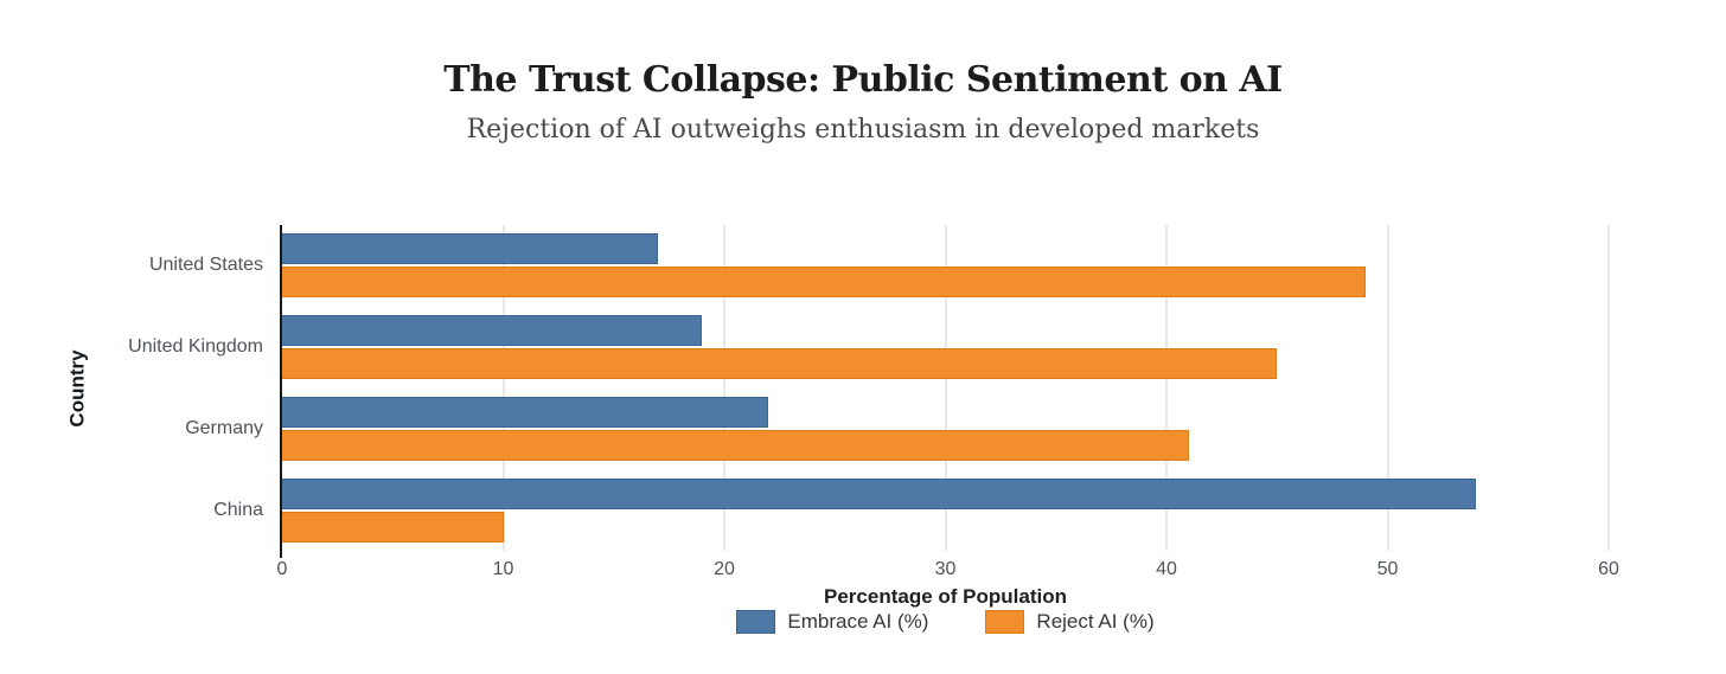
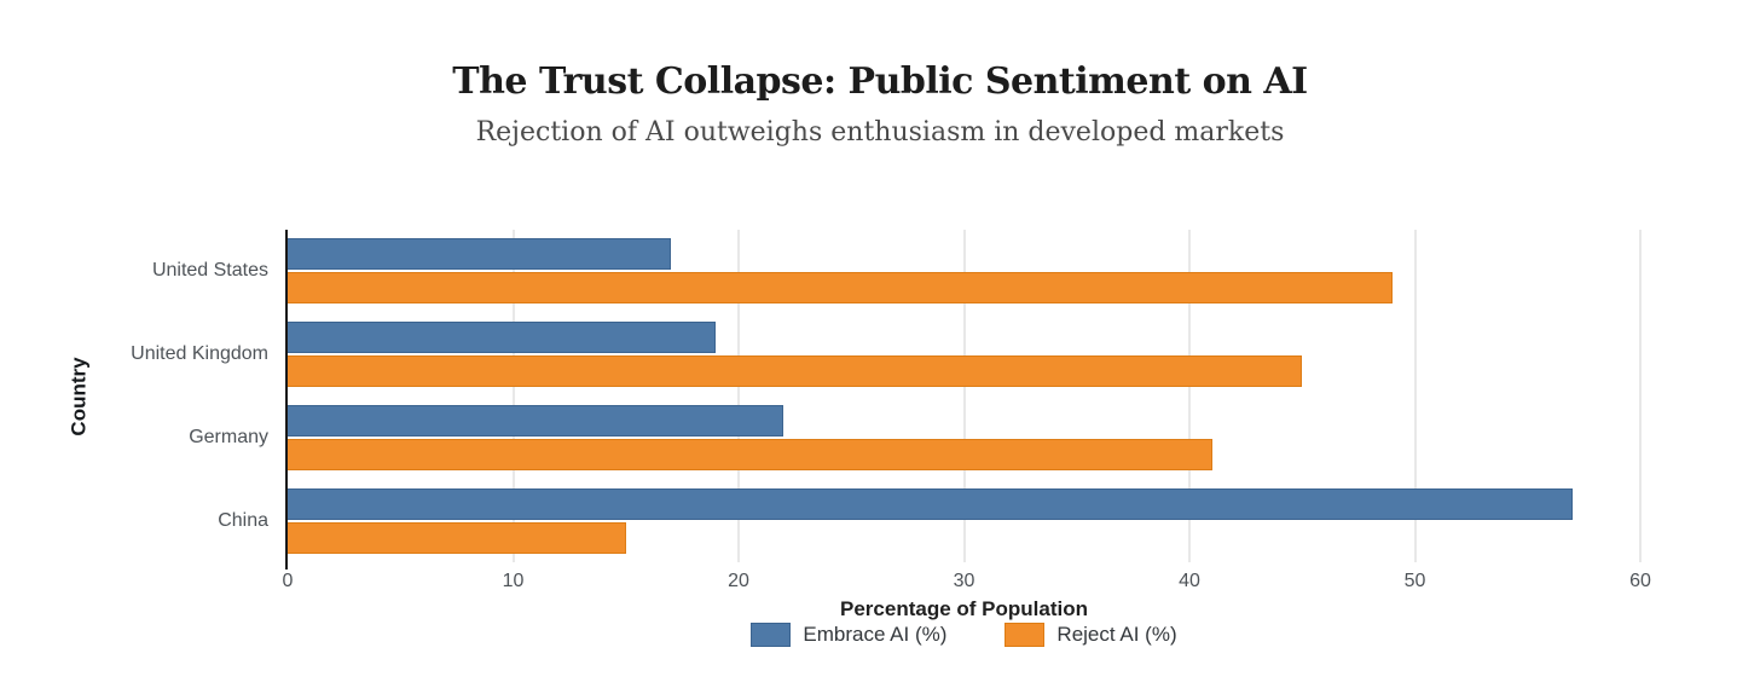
Embrace AI (%)/China: 54 -> 57
Reject AI (%)/China: 10 -> 15
